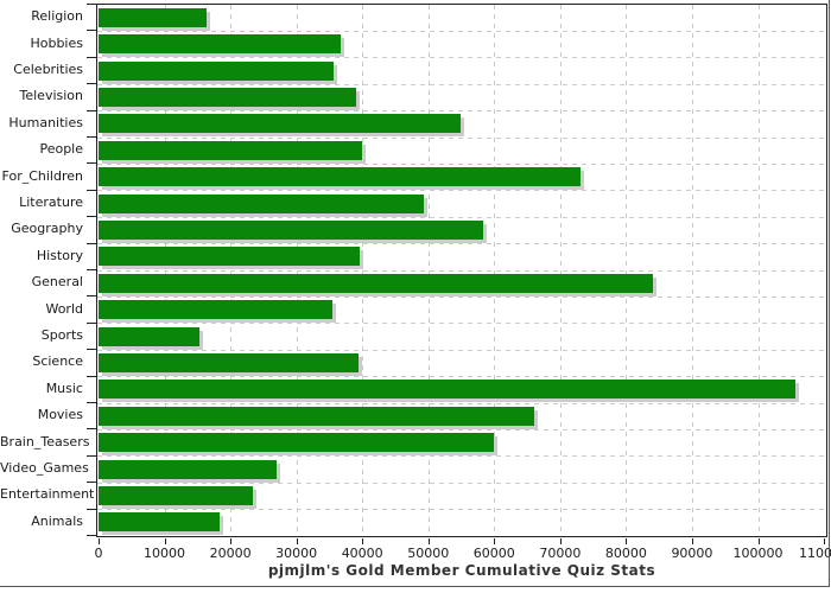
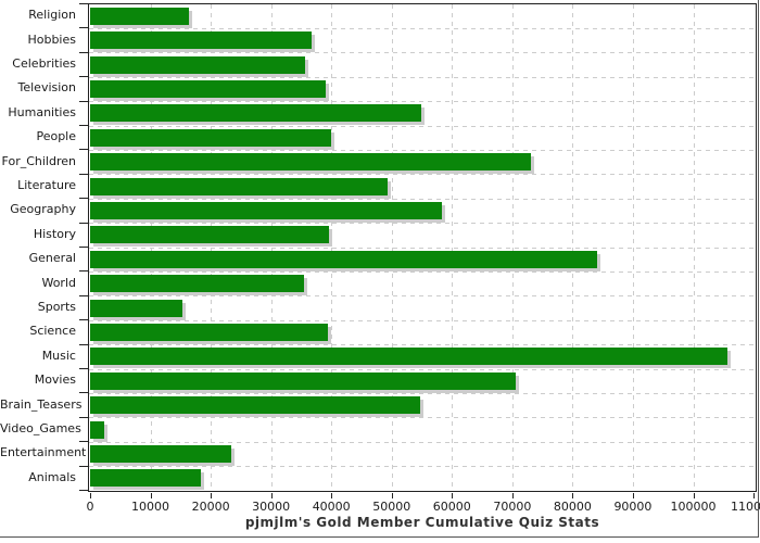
Movies: 66000 -> 71000
Brain_Teasers: 60000 -> 55000
Video_Games: 27000 -> 2000
